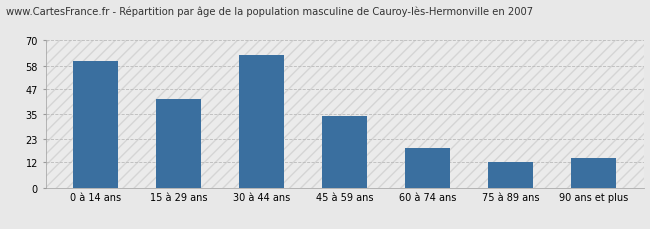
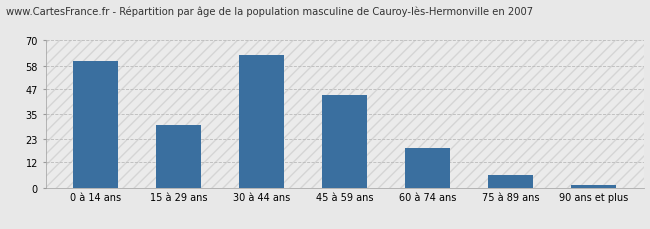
15 à 29 ans: 42 -> 30
45 à 59 ans: 34 -> 44
75 à 89 ans: 12 -> 6
90 ans et plus: 14 -> 1
